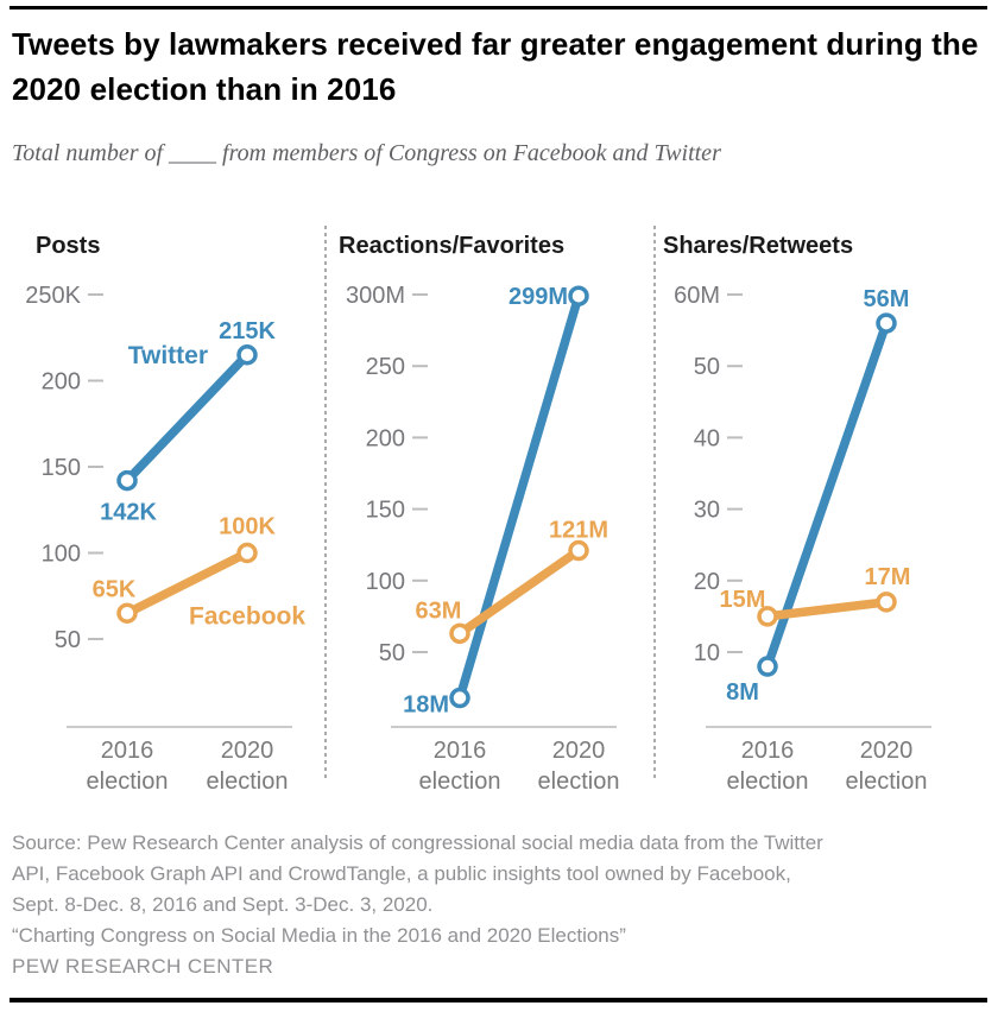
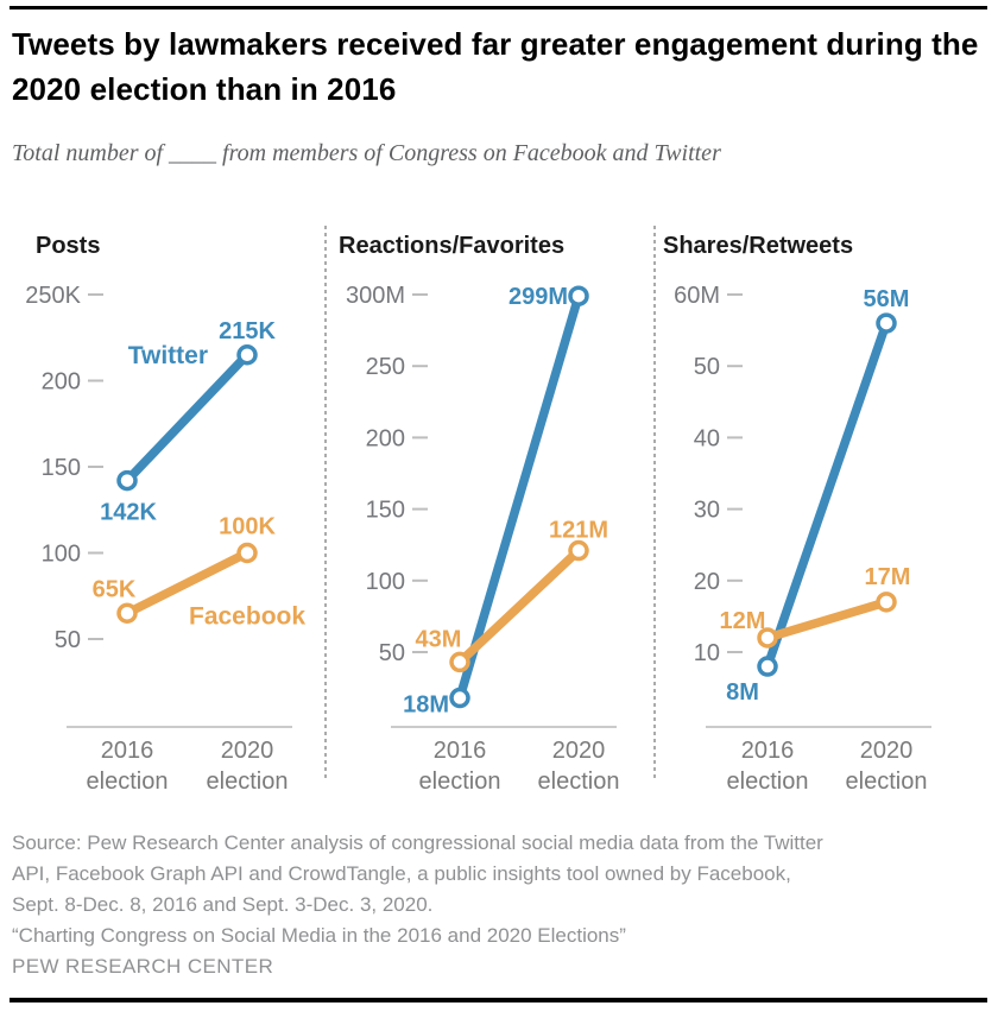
Reactions/Favorites/Facebook/2016 election: 63M -> 43M
Shares/Retweets/Facebook/2016 election: 15M -> 12M
